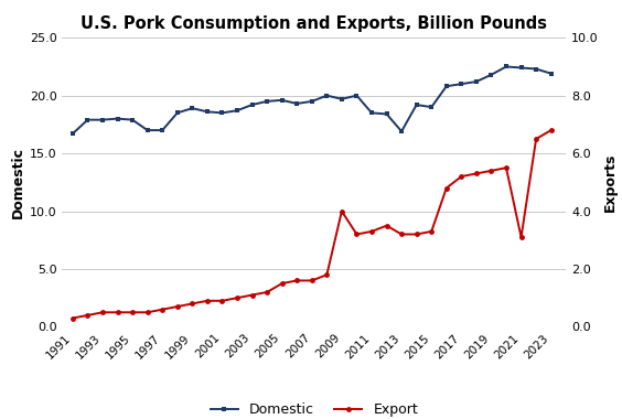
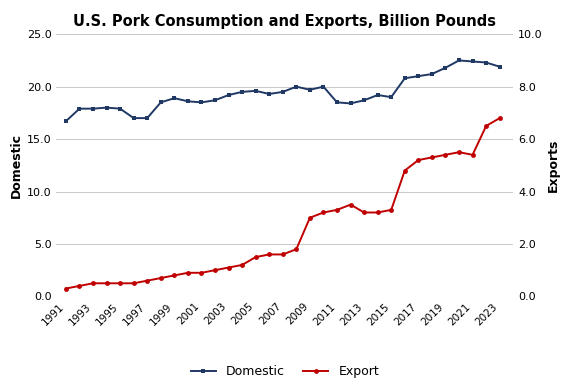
Export/2009: 4.0 -> 3.0
Domestic/2013: 16.9 -> 18.7
Export/2021: 3.1 -> 5.4
